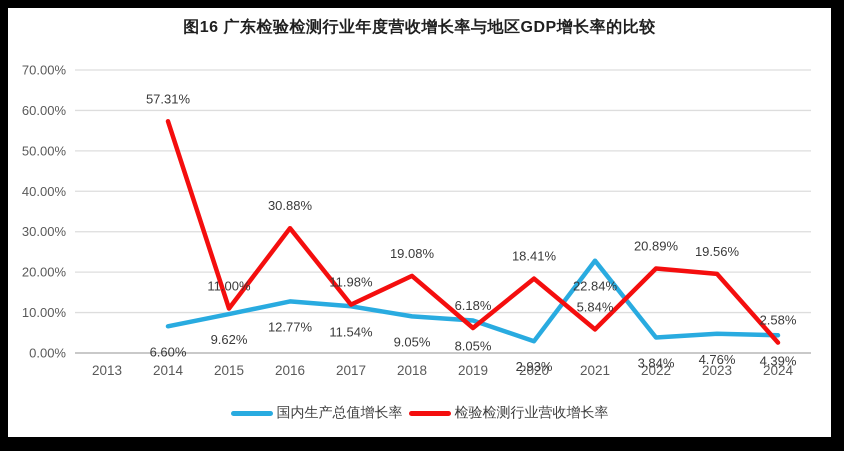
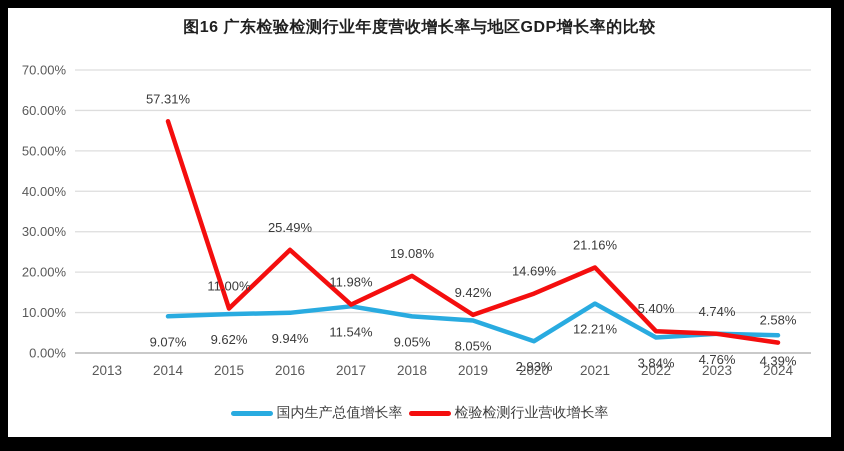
国内生产总值增长率/2014: 6.60% -> 9.07%
国内生产总值增长率/2016: 12.77% -> 9.94%
检验检测行业营收增长率/2016: 30.88% -> 25.49%
检验检测行业营收增长率/2019: 6.18% -> 9.42%
检验检测行业营收增长率/2020: 18.41% -> 14.69%
国内生产总值增长率/2021: 22.84% -> 12.21%
检验检测行业营收增长率/2021: 5.84% -> 21.16%
检验检测行业营收增长率/2022: 20.89% -> 5.40%
检验检测行业营收增长率/2023: 19.56% -> 4.74%
